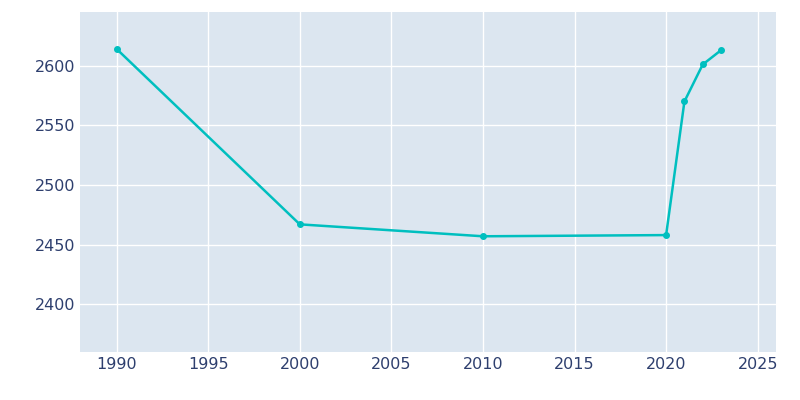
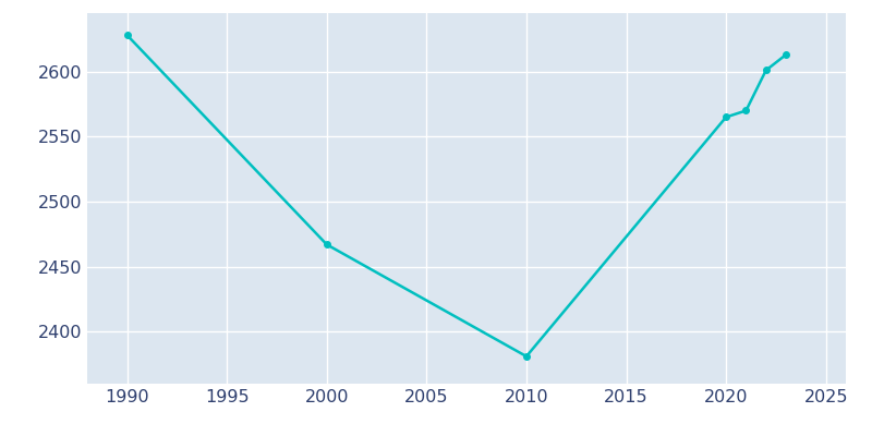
1990: 2614 -> 2628
2010: 2457 -> 2381
2020: 2458 -> 2565
